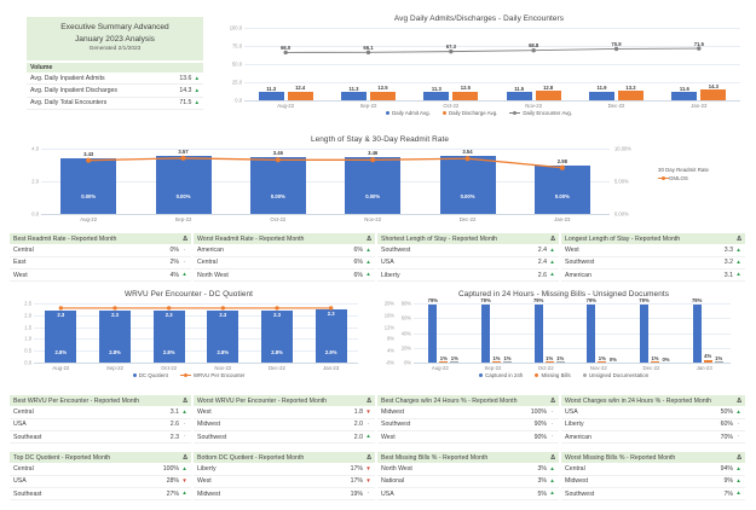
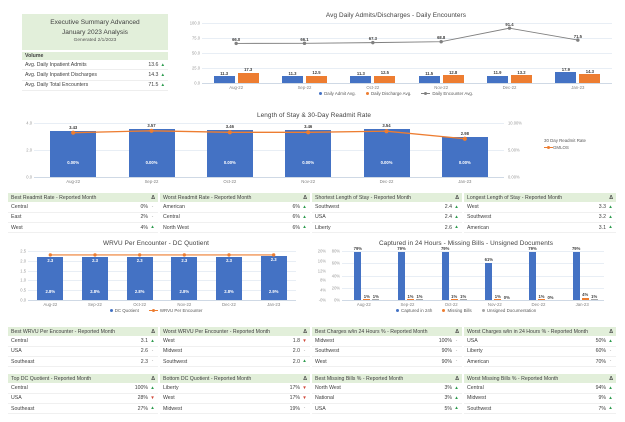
Avg Daily Admits/Discharges - Daily Encounters/Daily Discharge Avg./Aug-22: 12.4 -> 17.3
Avg Daily Admits/Discharges - Daily Encounters/Daily Encounter Avg./Dec-22: 70.9 -> 91.4
Avg Daily Admits/Discharges - Daily Encounters/Daily Admit Avg./Jan-23: 11.6 -> 17.9
Captured in 24 Hours - Missing Bills - Unsigned Documents/Captured in 24h/Nov-22: 79% -> 61%
